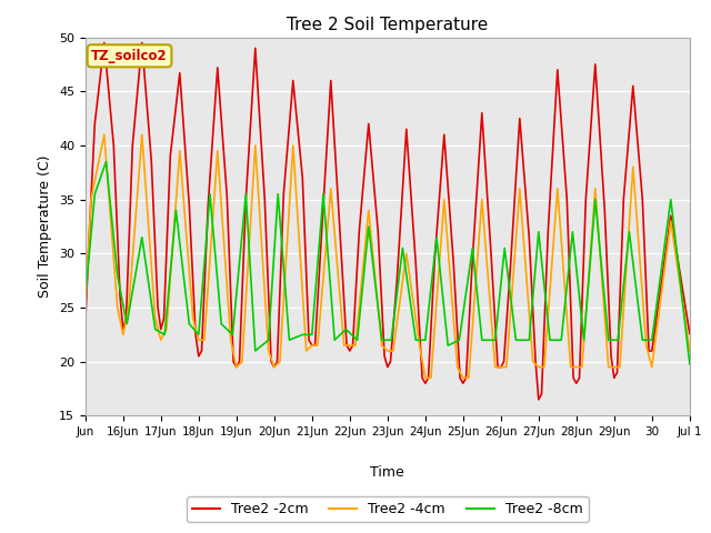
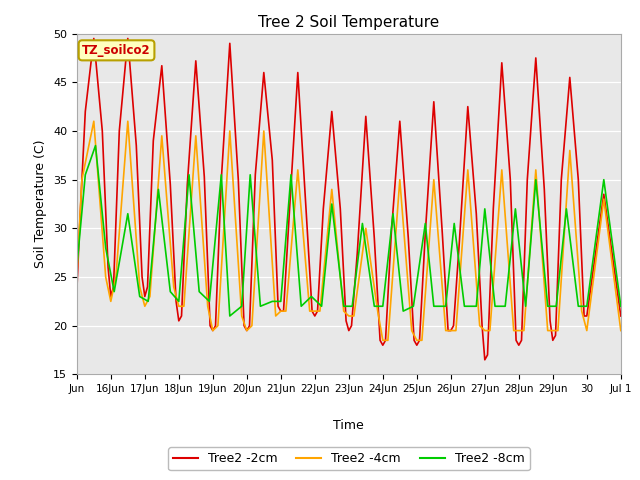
Tree2 -2cm/Jul 1: 22.6 -> 21.0
Tree2 -4cm/Jul 1: 21.0 -> 19.5
Tree2 -8cm/Jul 1: 19.8 -> 22.0
